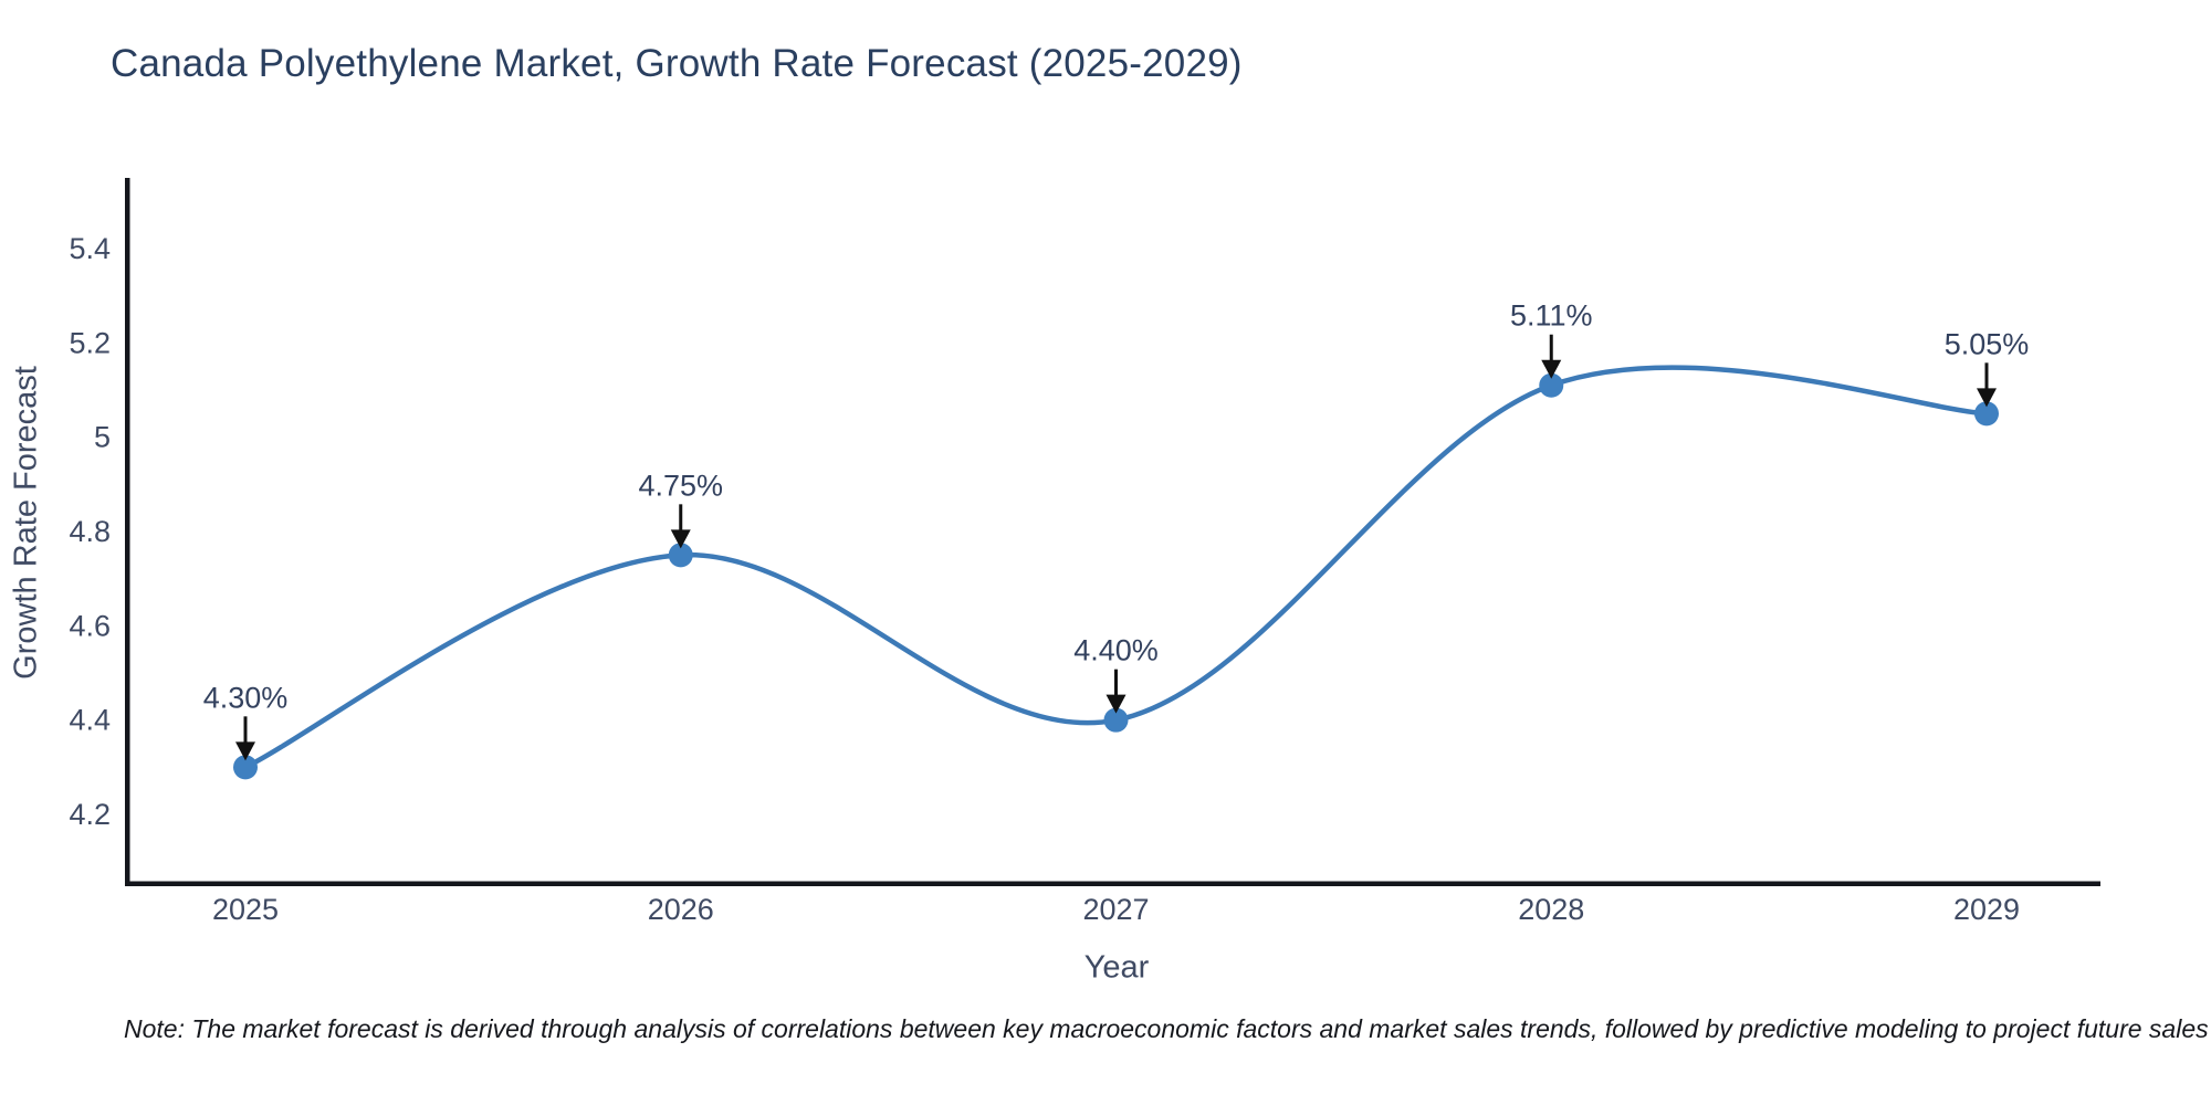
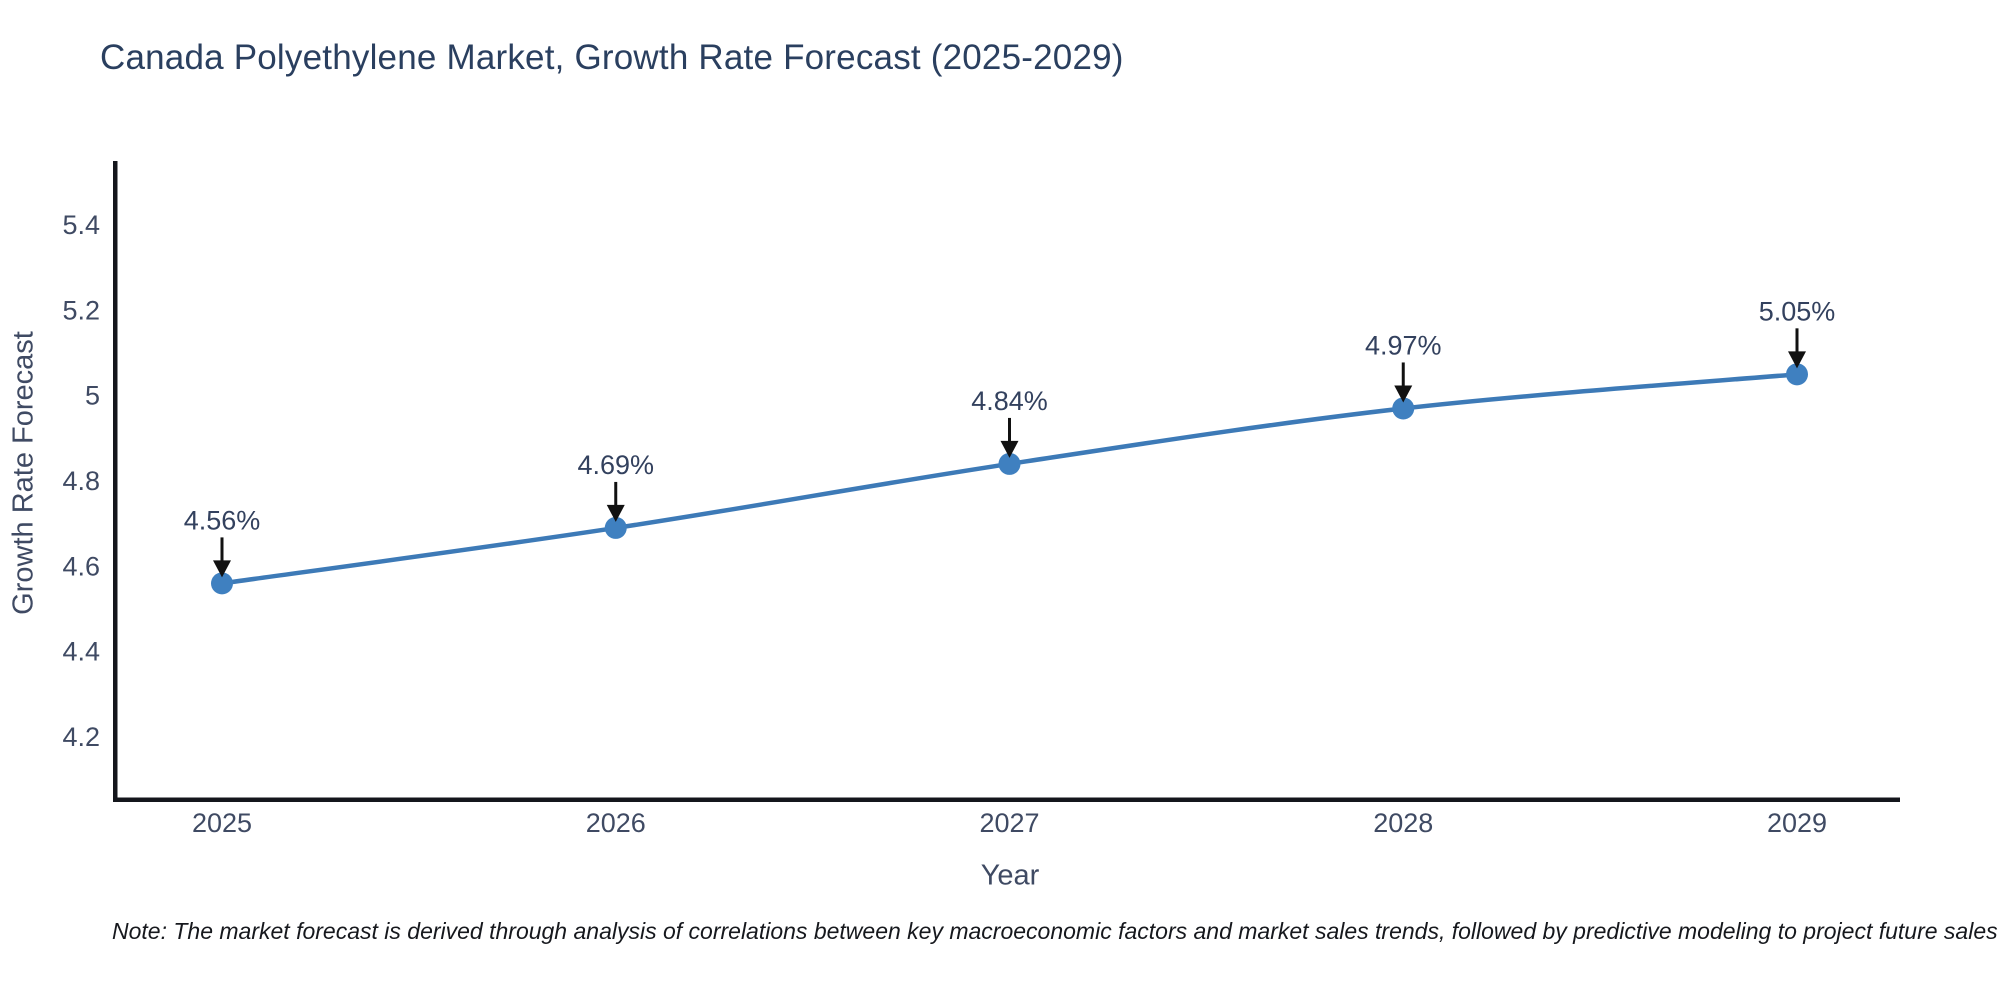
2025: 4.30% -> 4.56%
2026: 4.75% -> 4.69%
2027: 4.40% -> 4.84%
2028: 5.11% -> 4.97%
